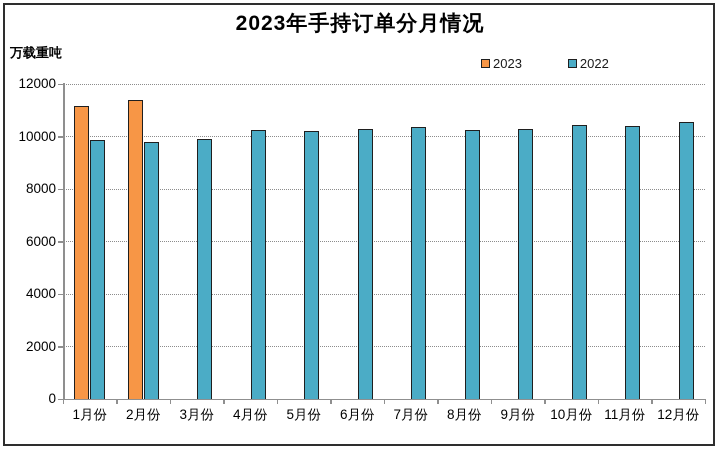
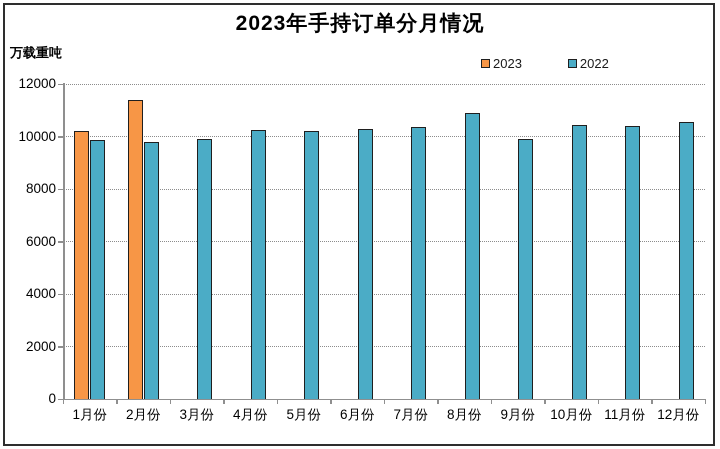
2023/1月份: 11200 -> 10200
2022/8月份: 10200 -> 10900
2022/9月份: 10300 -> 9900
